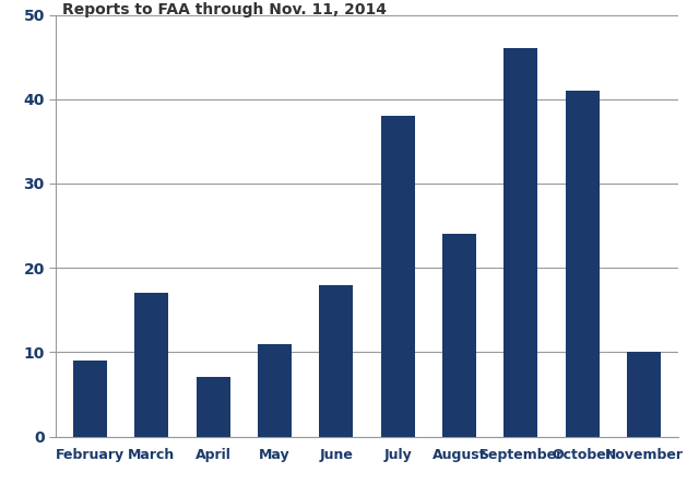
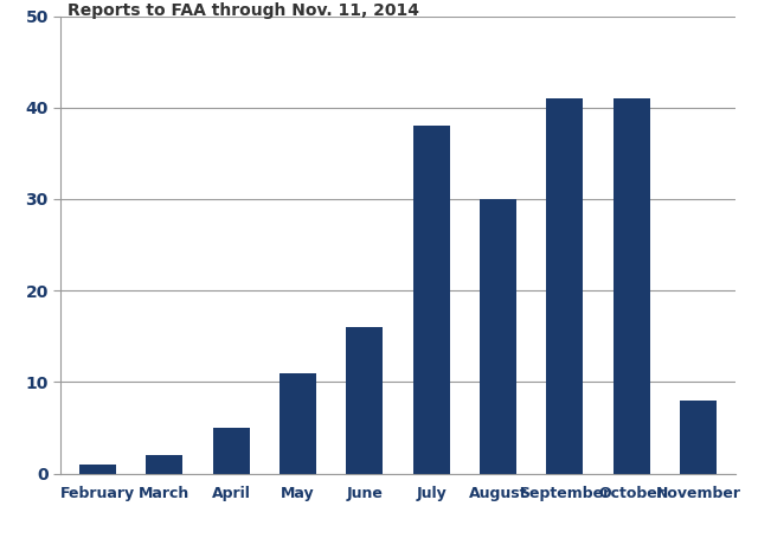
February: 9 -> 1
March: 17 -> 2
April: 7 -> 5
June: 18 -> 16
August: 24 -> 30
September: 46 -> 41
November: 10 -> 8
